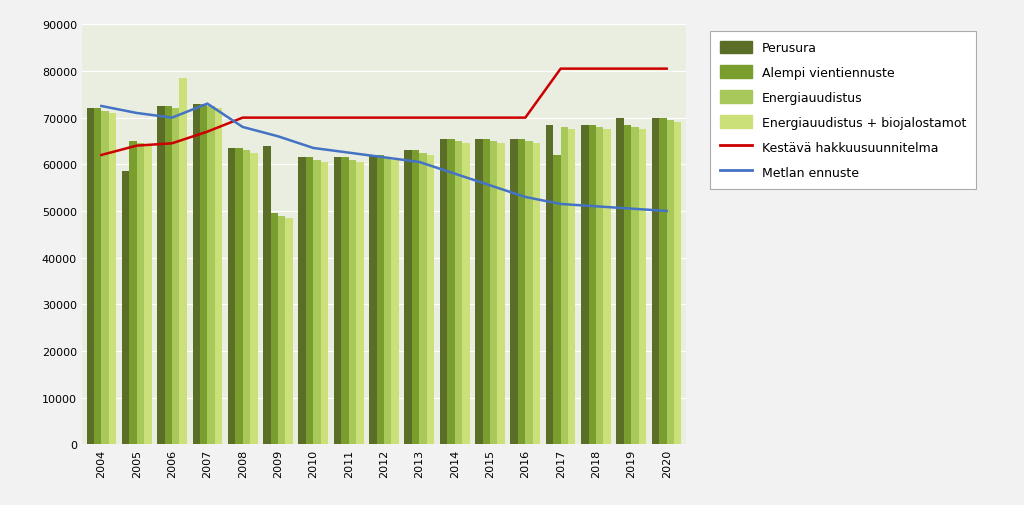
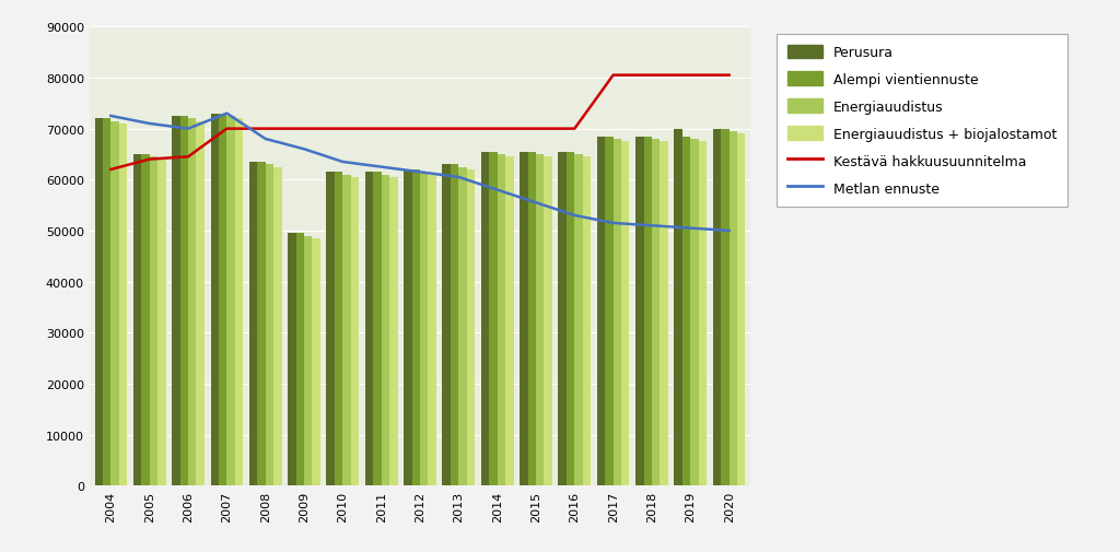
Perusura/2005: 58500 -> 65000
Energiauudistus + biojalostamot/2006: 78500 -> 71500
Kestävä hakkuusuunnitelma/2007: 67000 -> 70000
Perusura/2009: 64000 -> 49500
Alempi vientiennuste/2017: 62000 -> 68500
